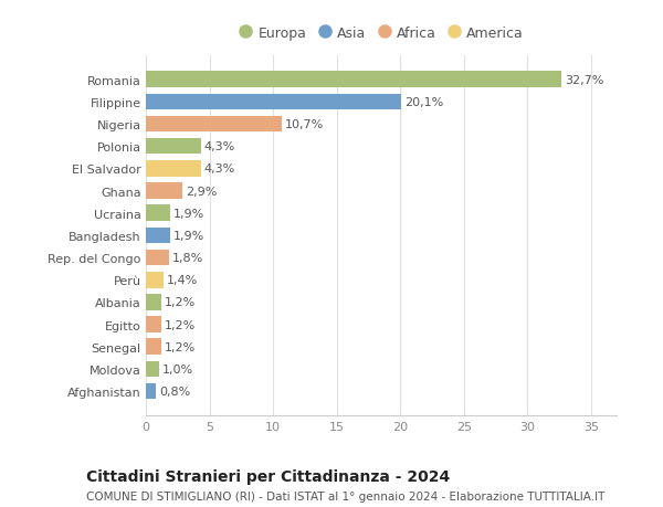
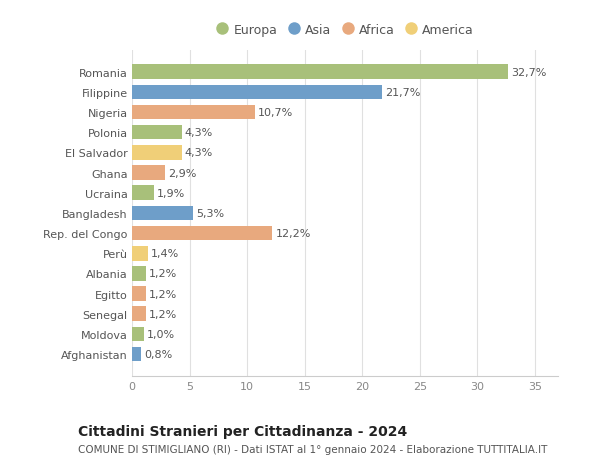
Filippine: 20,1% -> 21,7%
Bangladesh: 1,9% -> 5,3%
Rep. del Congo: 1,8% -> 12,2%
